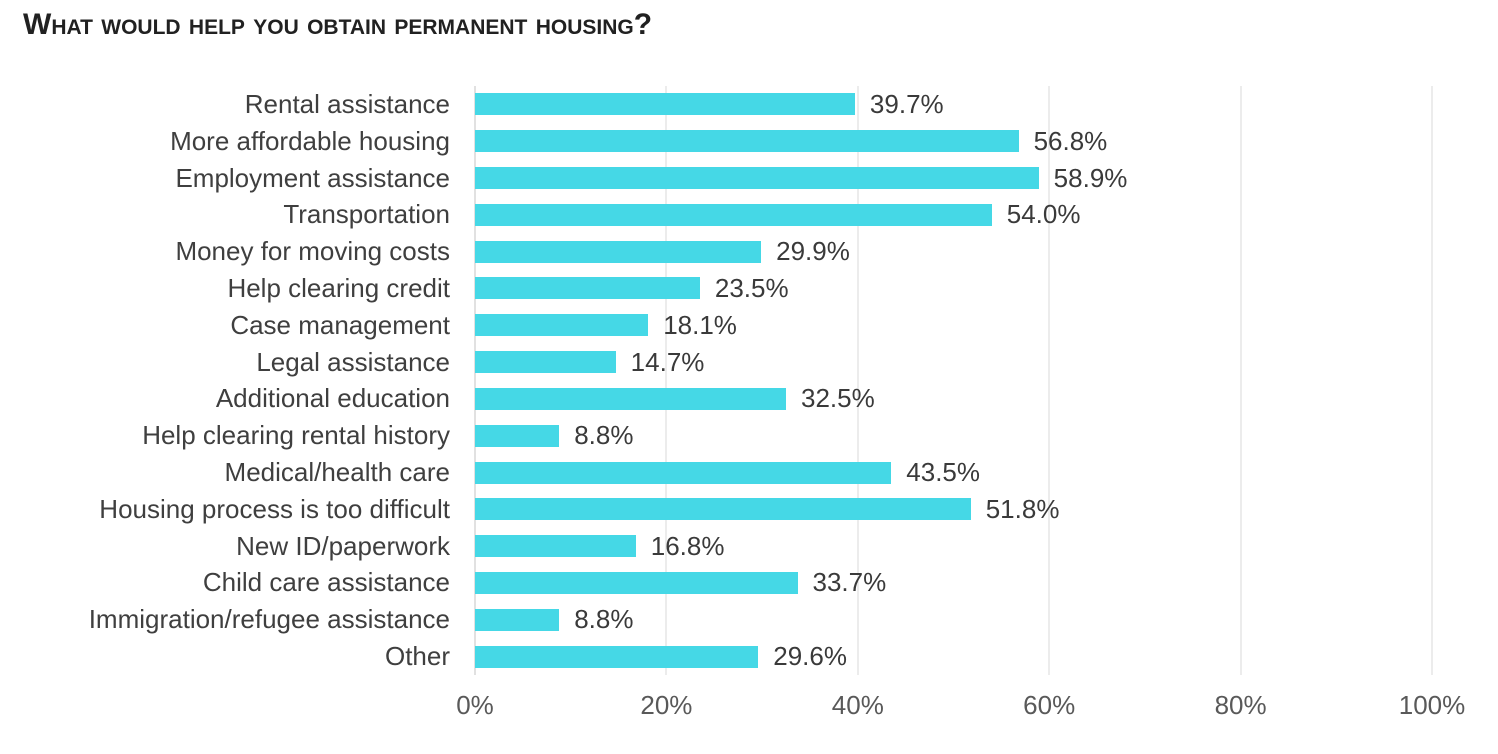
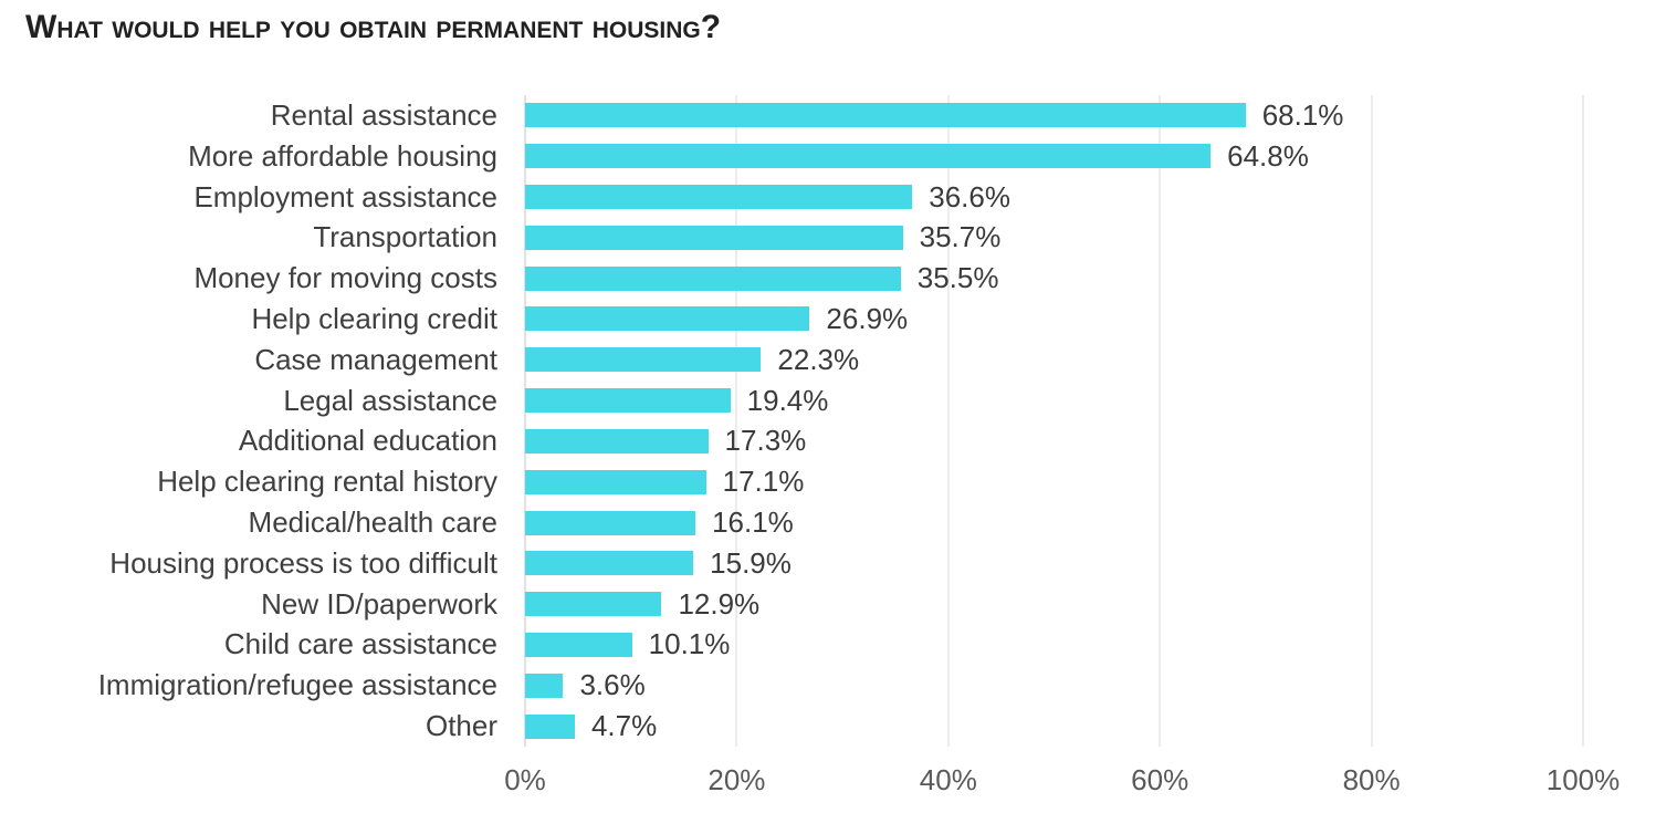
Rental assistance: 39.7% -> 68.1%
More affordable housing: 56.8% -> 64.8%
Employment assistance: 58.9% -> 36.6%
Transportation: 54.0% -> 35.7%
Money for moving costs: 29.9% -> 35.5%
Help clearing credit: 23.5% -> 26.9%
Case management: 18.1% -> 22.3%
Legal assistance: 14.7% -> 19.4%
Additional education: 32.5% -> 17.3%
Help clearing rental history: 8.8% -> 17.1%
Medical/health care: 43.5% -> 16.1%
Housing process is too difficult: 51.8% -> 15.9%
New ID/paperwork: 16.8% -> 12.9%
Child care assistance: 33.7% -> 10.1%
Immigration/refugee assistance: 8.8% -> 3.6%
Other: 29.6% -> 4.7%
